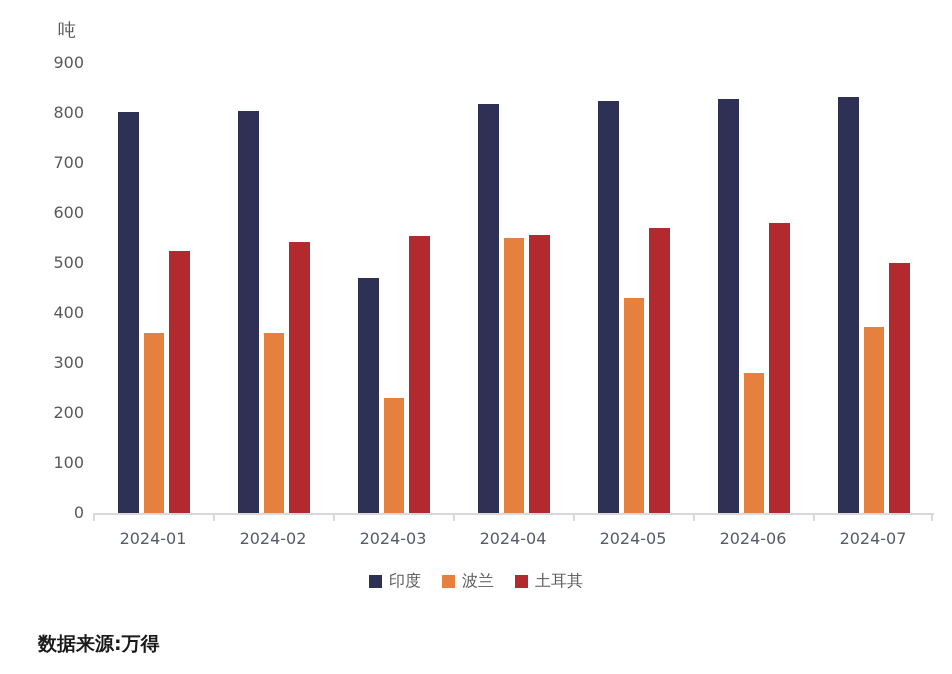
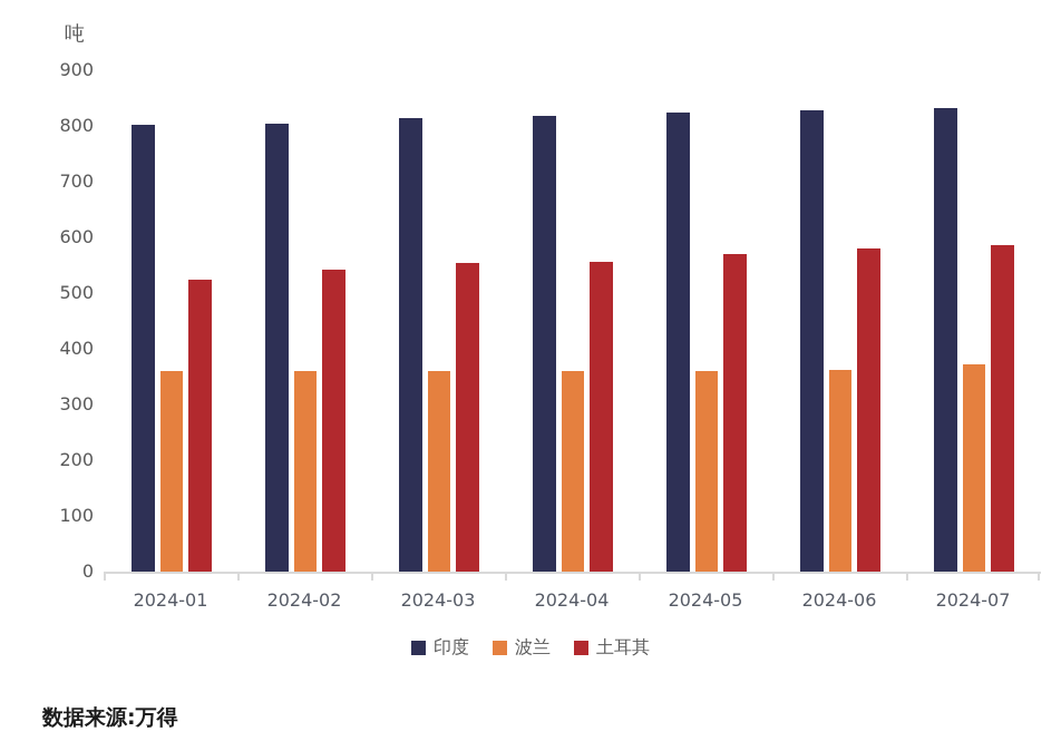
印度/2024-03: 470 -> 810
波兰/2024-03: 230 -> 360
波兰/2024-04: 550 -> 360
波兰/2024-05: 430 -> 360
波兰/2024-06: 280 -> 360
土耳其/2024-07: 500 -> 590
